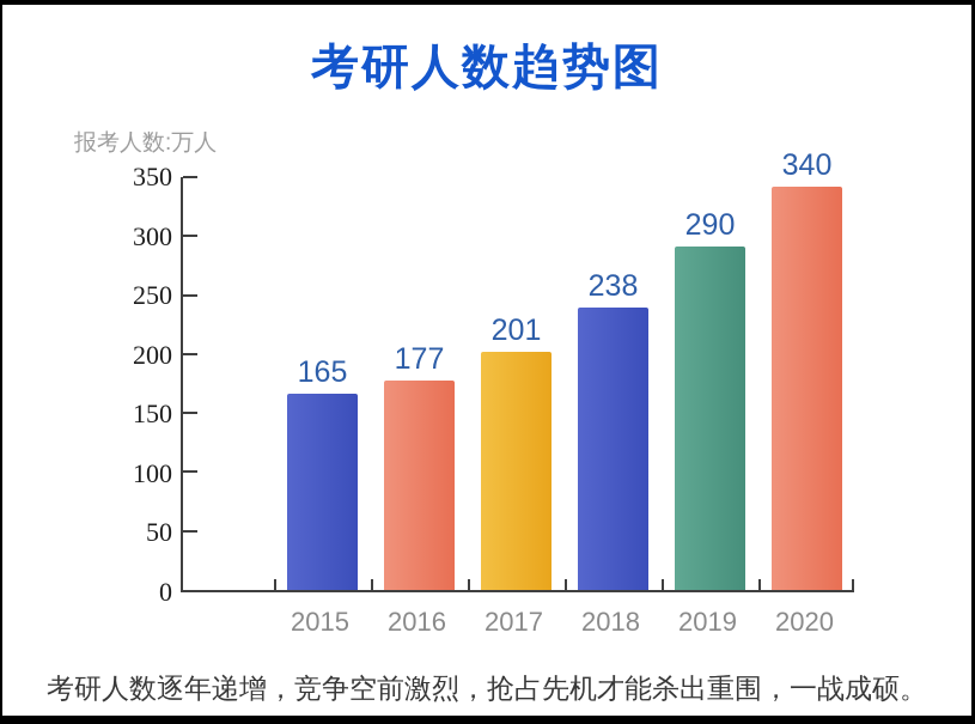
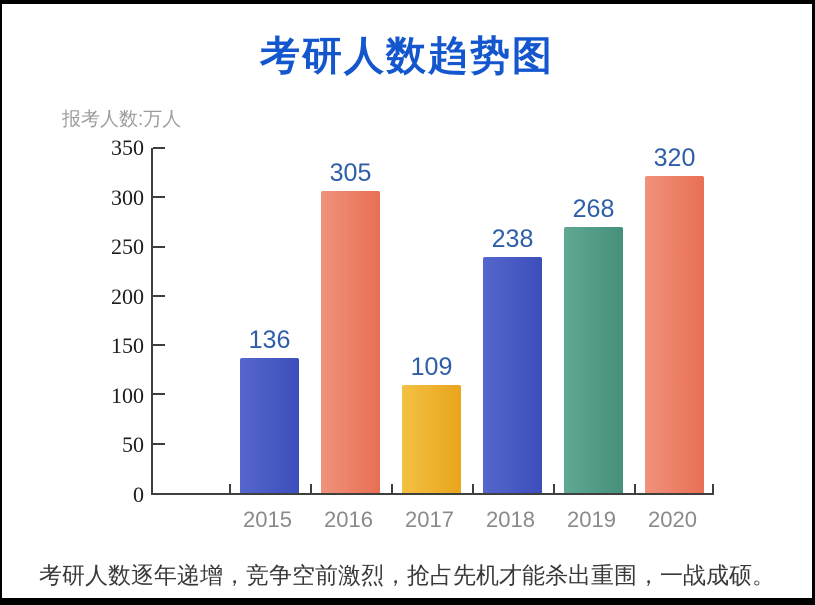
2015: 165 -> 136
2016: 177 -> 305
2017: 201 -> 109
2019: 290 -> 268
2020: 340 -> 320
